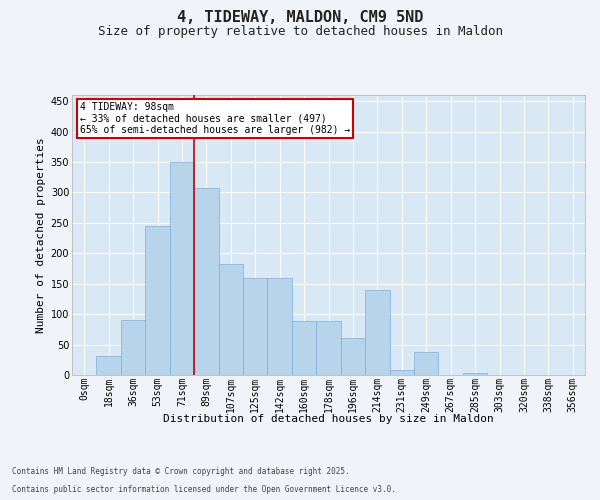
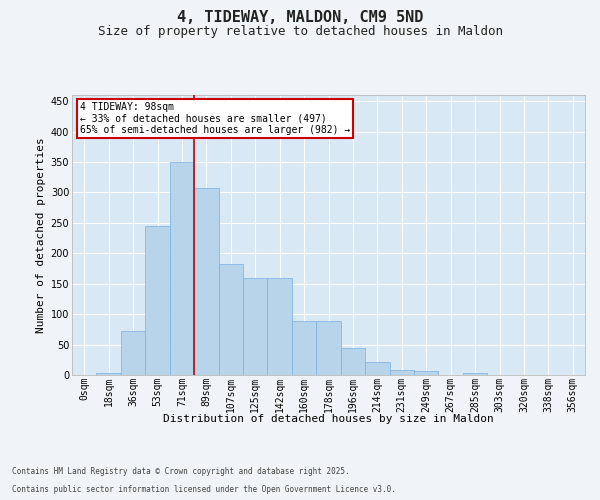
18sqm: 32 -> 3
36sqm: 90 -> 72
196sqm: 60 -> 45
214sqm: 140 -> 22
249sqm: 38 -> 6
